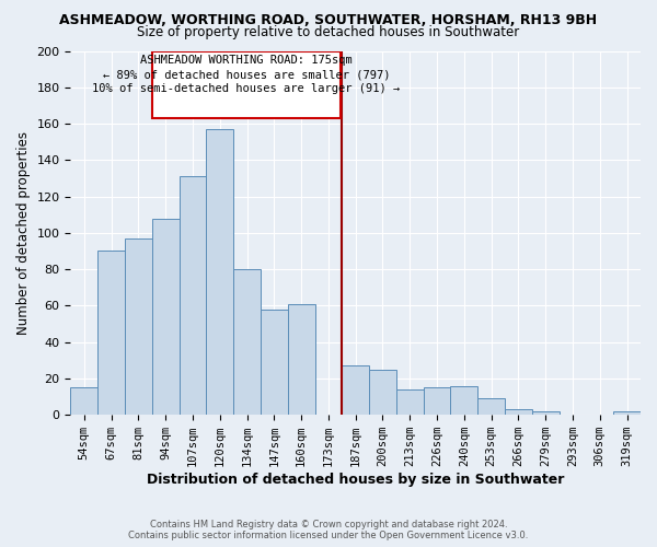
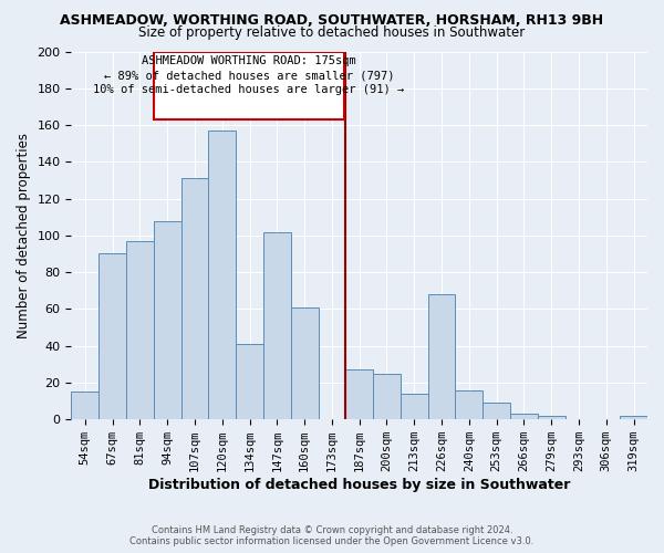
134sqm: 80 -> 41
147sqm: 58 -> 102
226sqm: 15 -> 68
